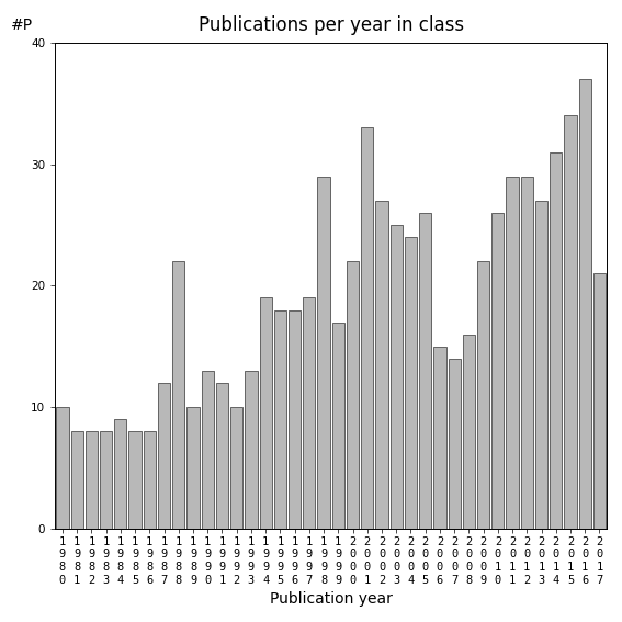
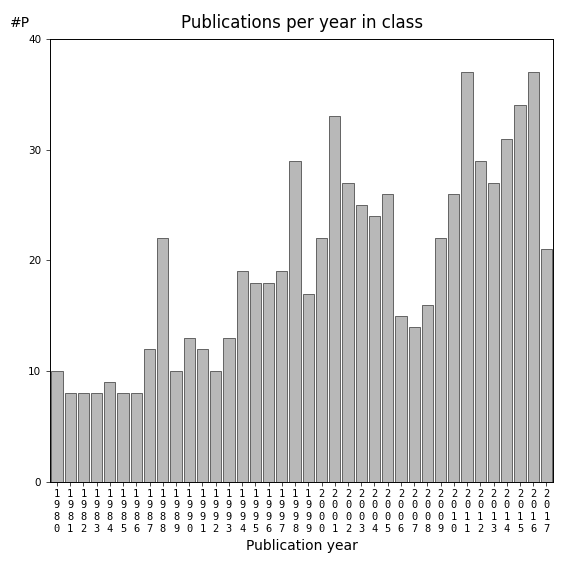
2 0 1 1: 29 -> 37
